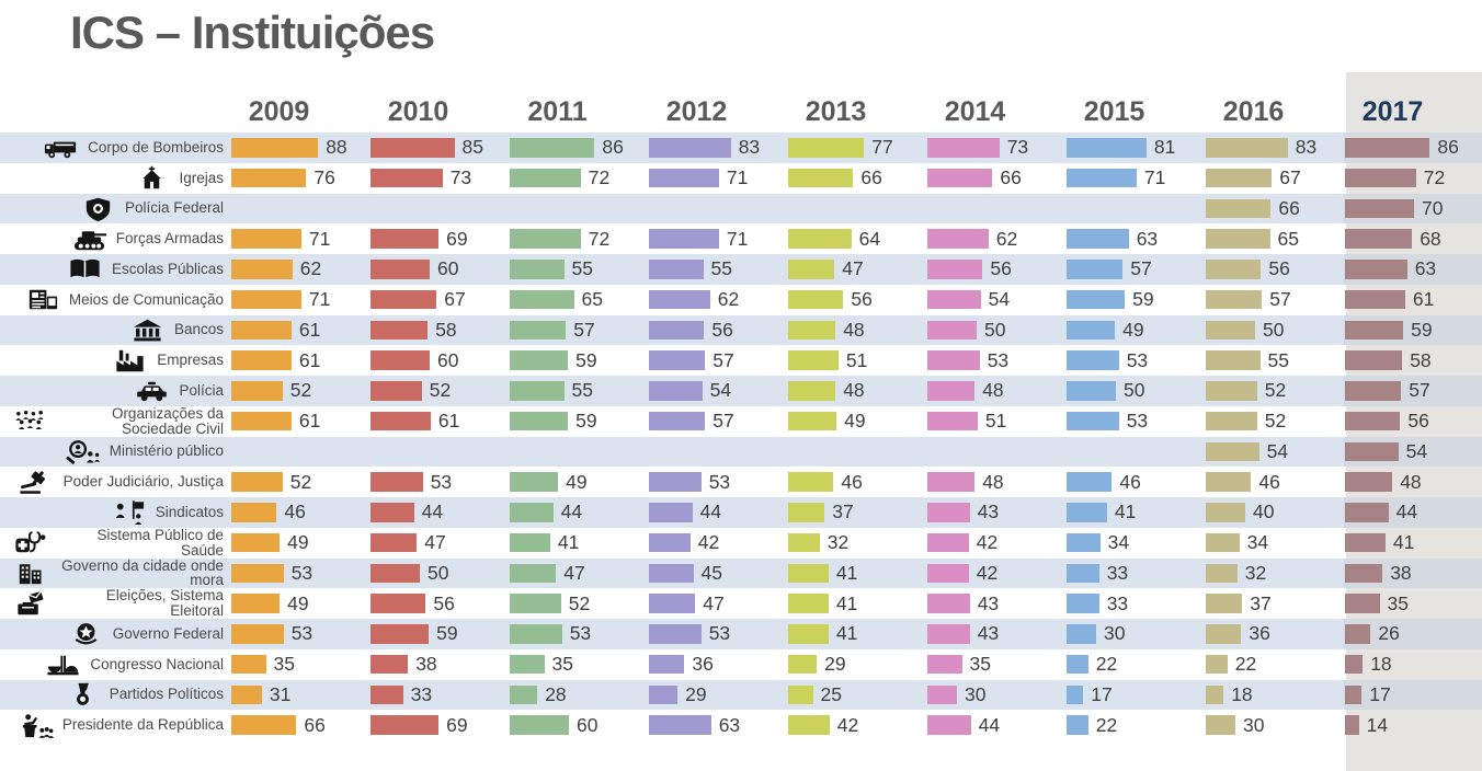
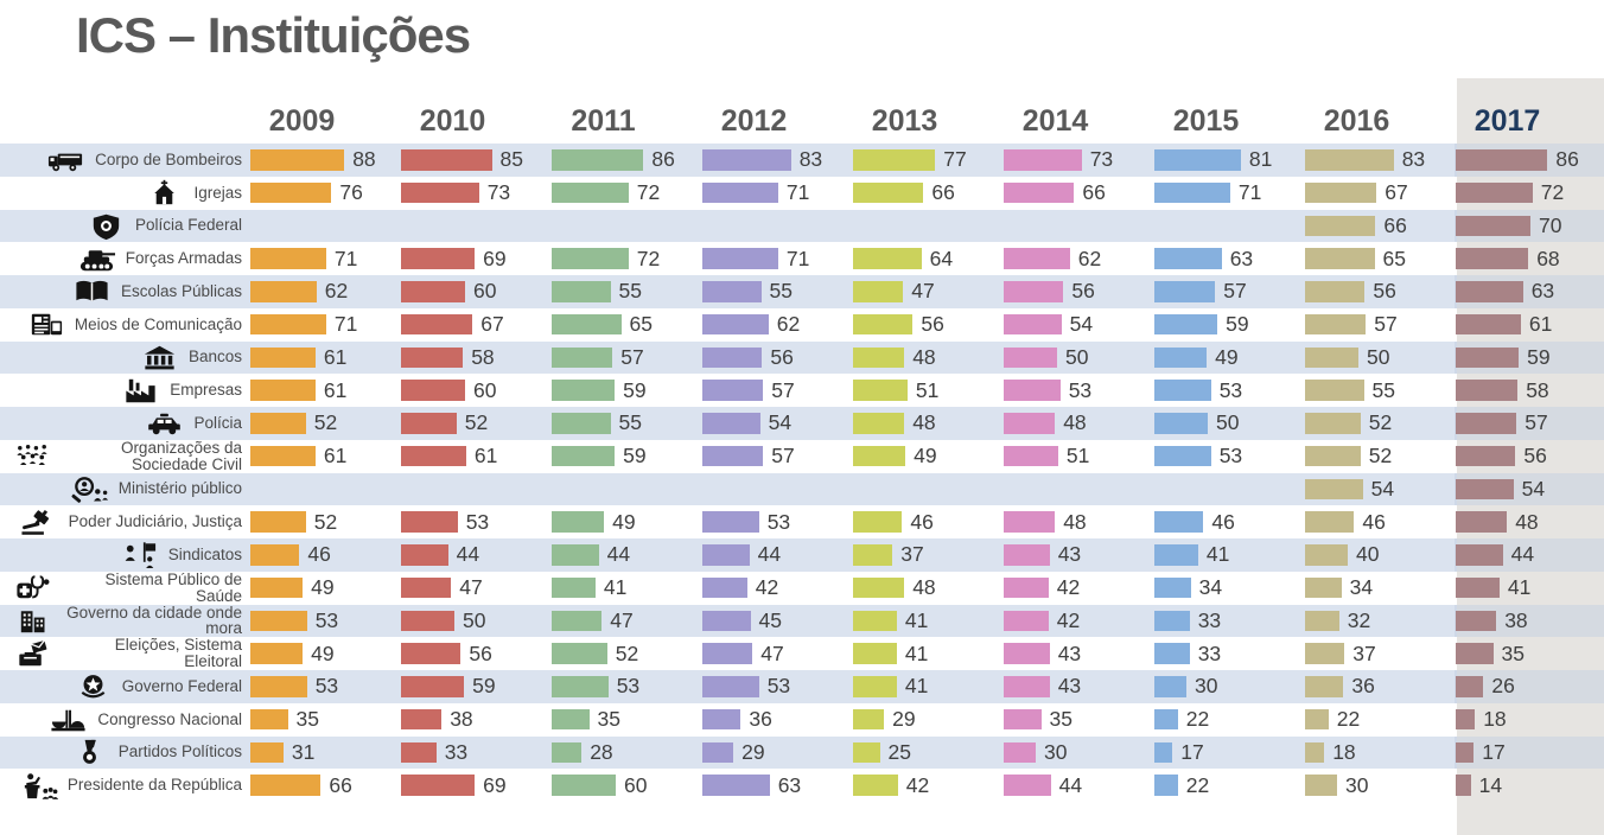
2013/Sistema Público de Saúde: 32 -> 48
